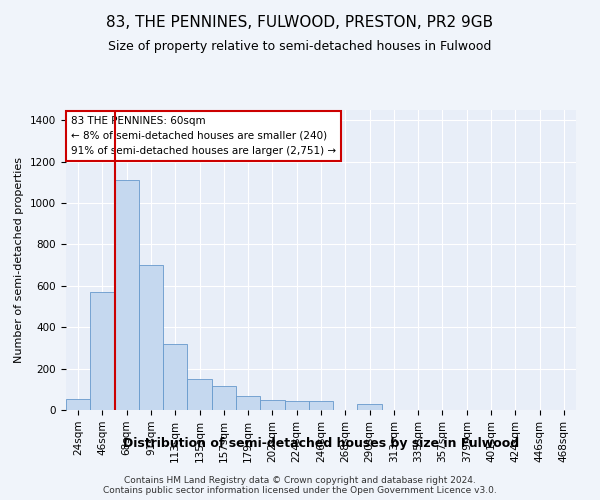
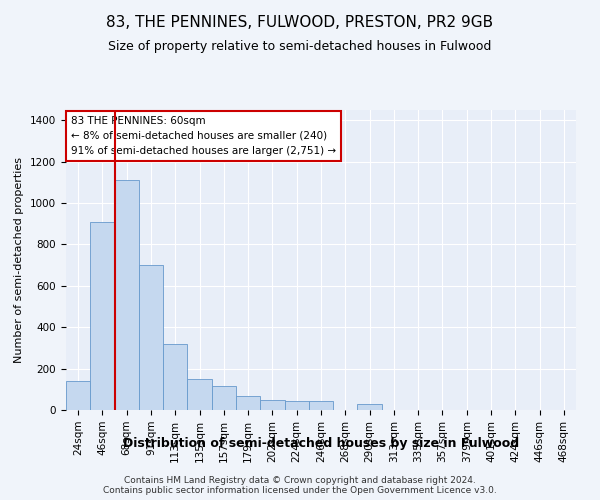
24sqm: 55 -> 140
46sqm: 570 -> 910
